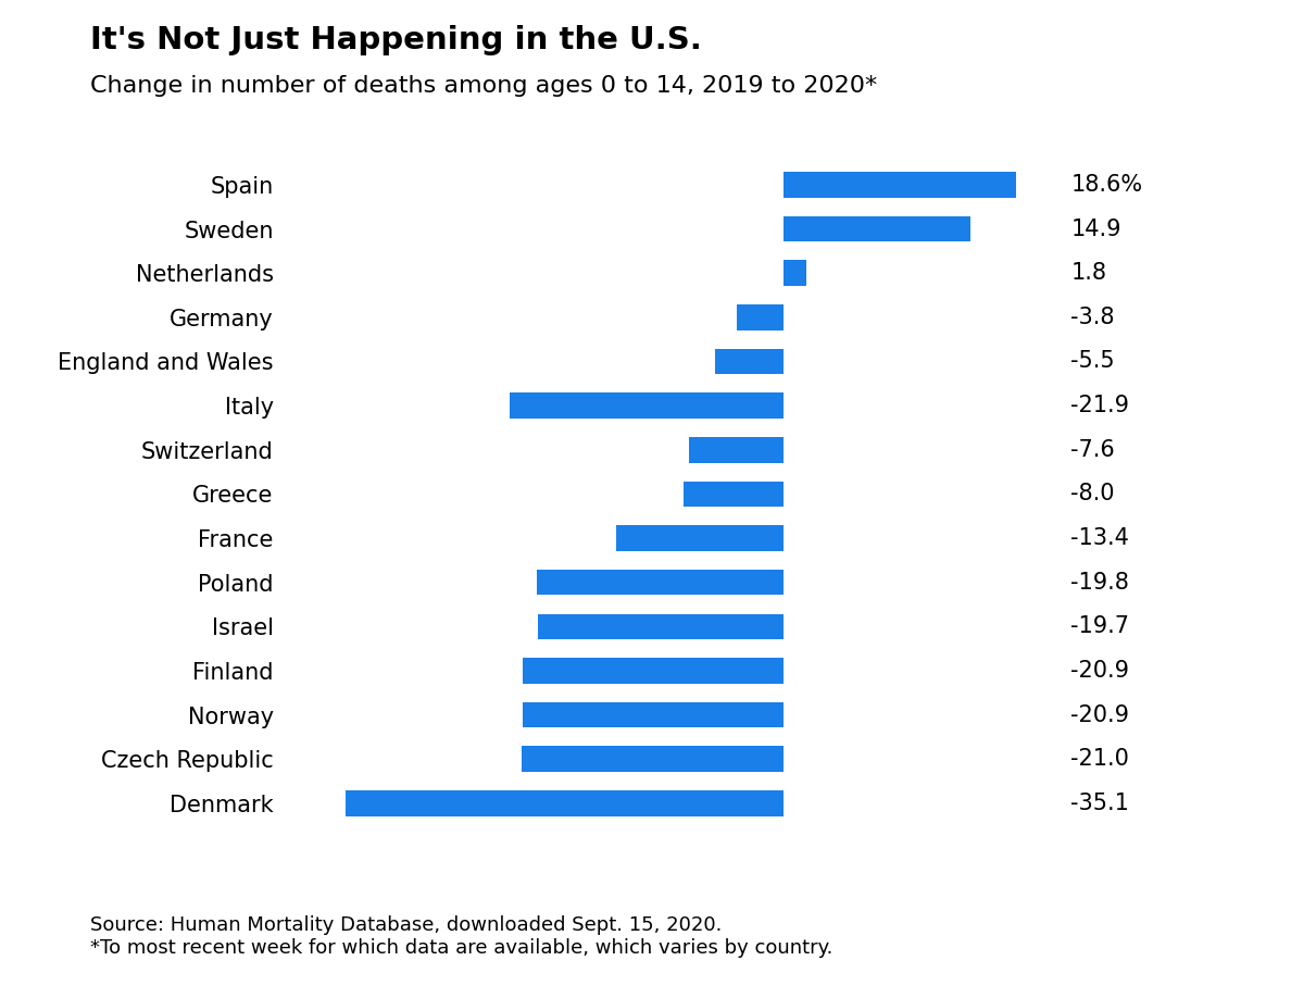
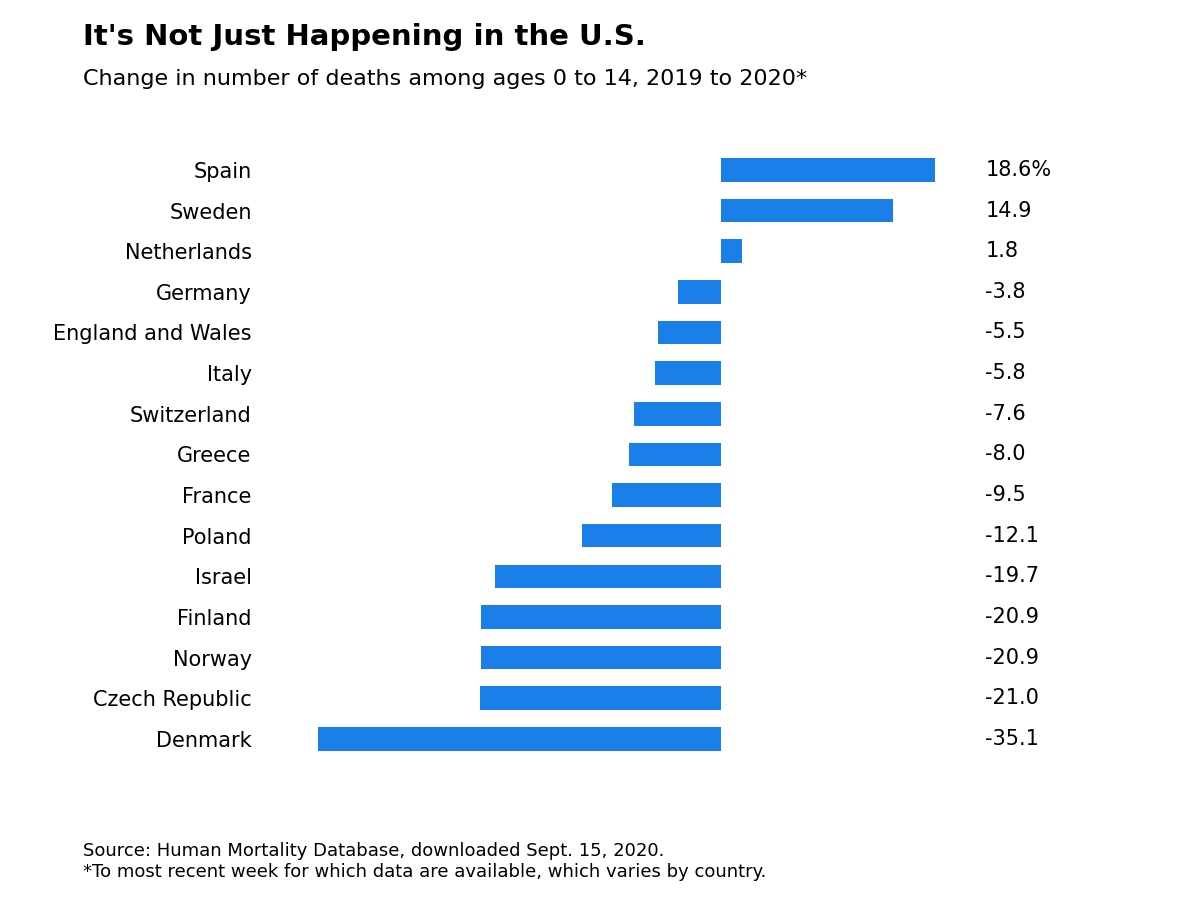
Italy: -21.9 -> -5.8
France: -13.4 -> -9.5
Poland: -19.8 -> -12.1
